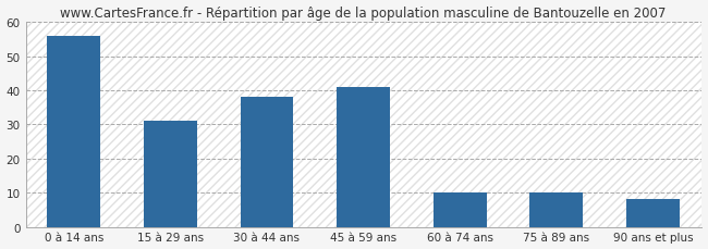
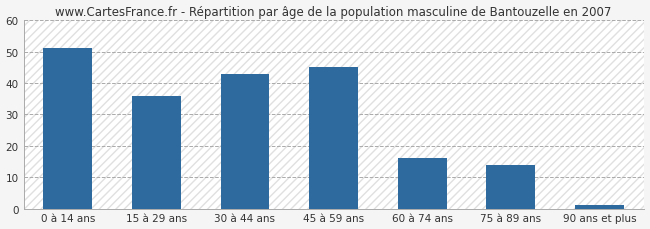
0 à 14 ans: 56 -> 51
15 à 29 ans: 31 -> 36
30 à 44 ans: 38 -> 43
45 à 59 ans: 41 -> 45
60 à 74 ans: 10 -> 16
75 à 89 ans: 10 -> 14
90 ans et plus: 8 -> 1
